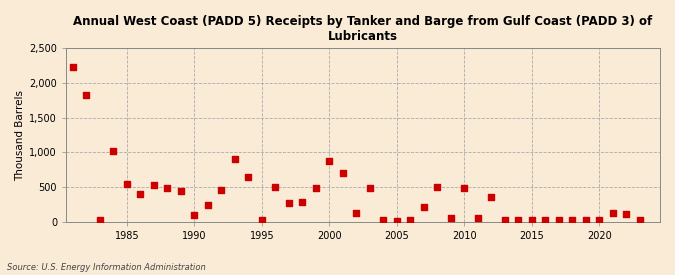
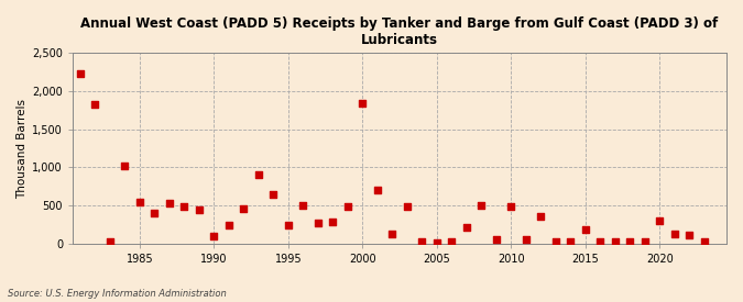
1995: 20 -> 240
2000: 880 -> 1,840
2015: 20 -> 180
2020: 20 -> 300
